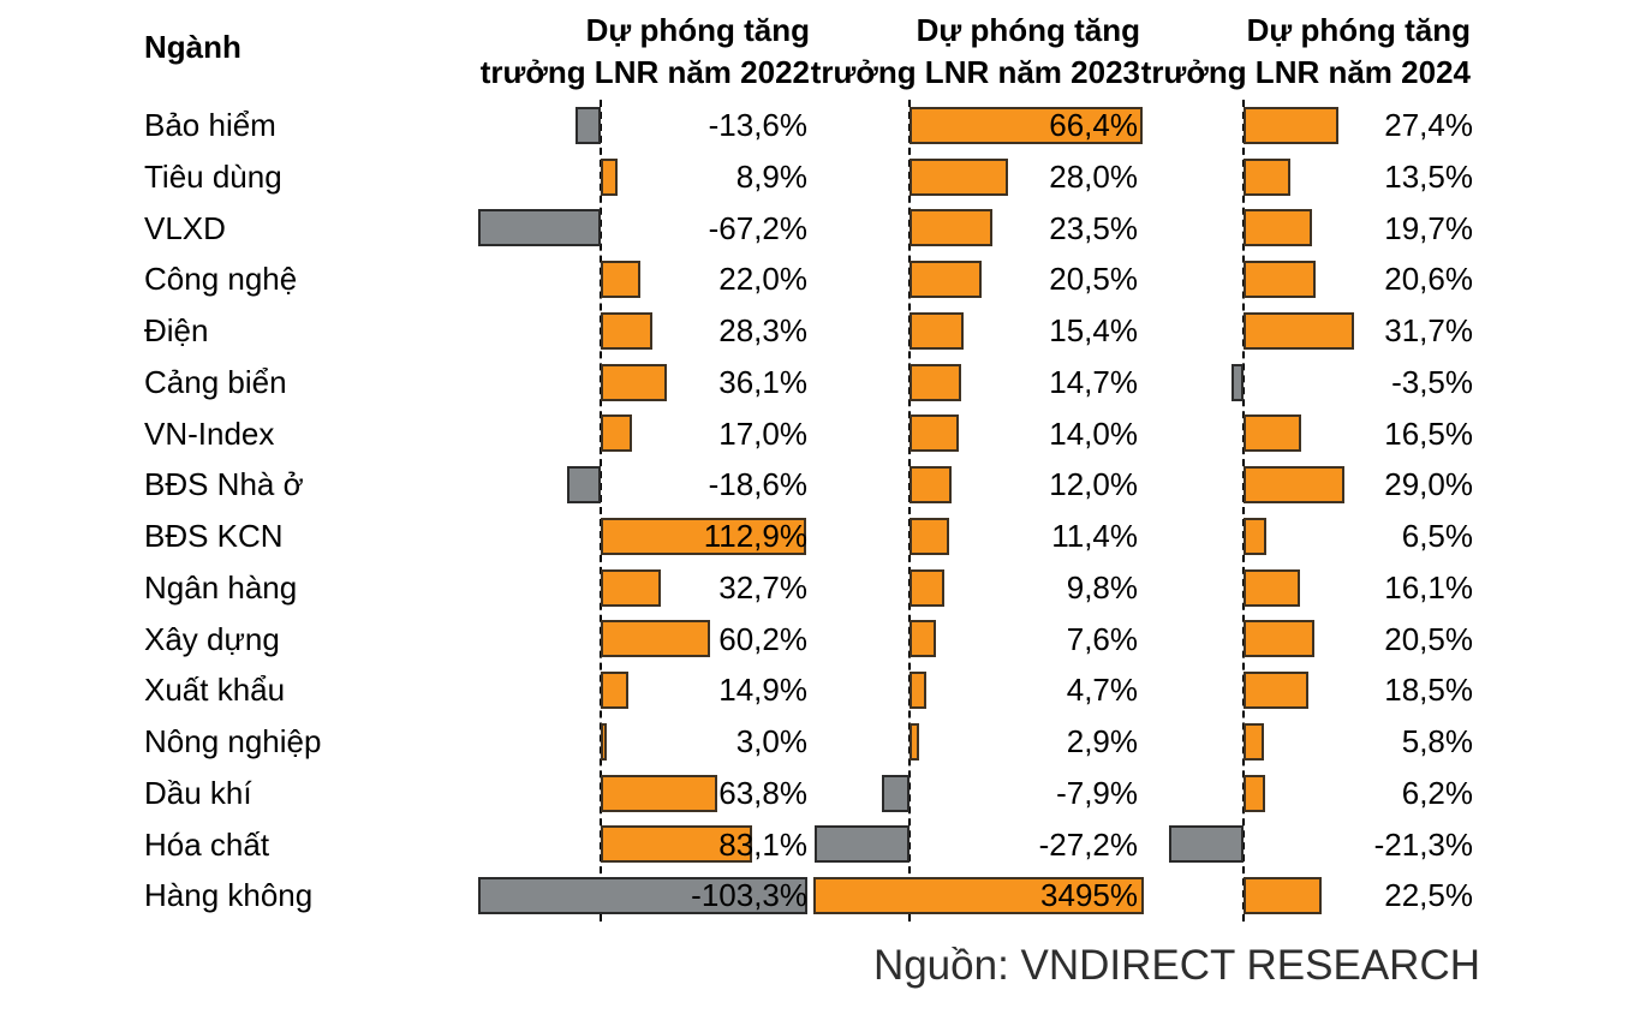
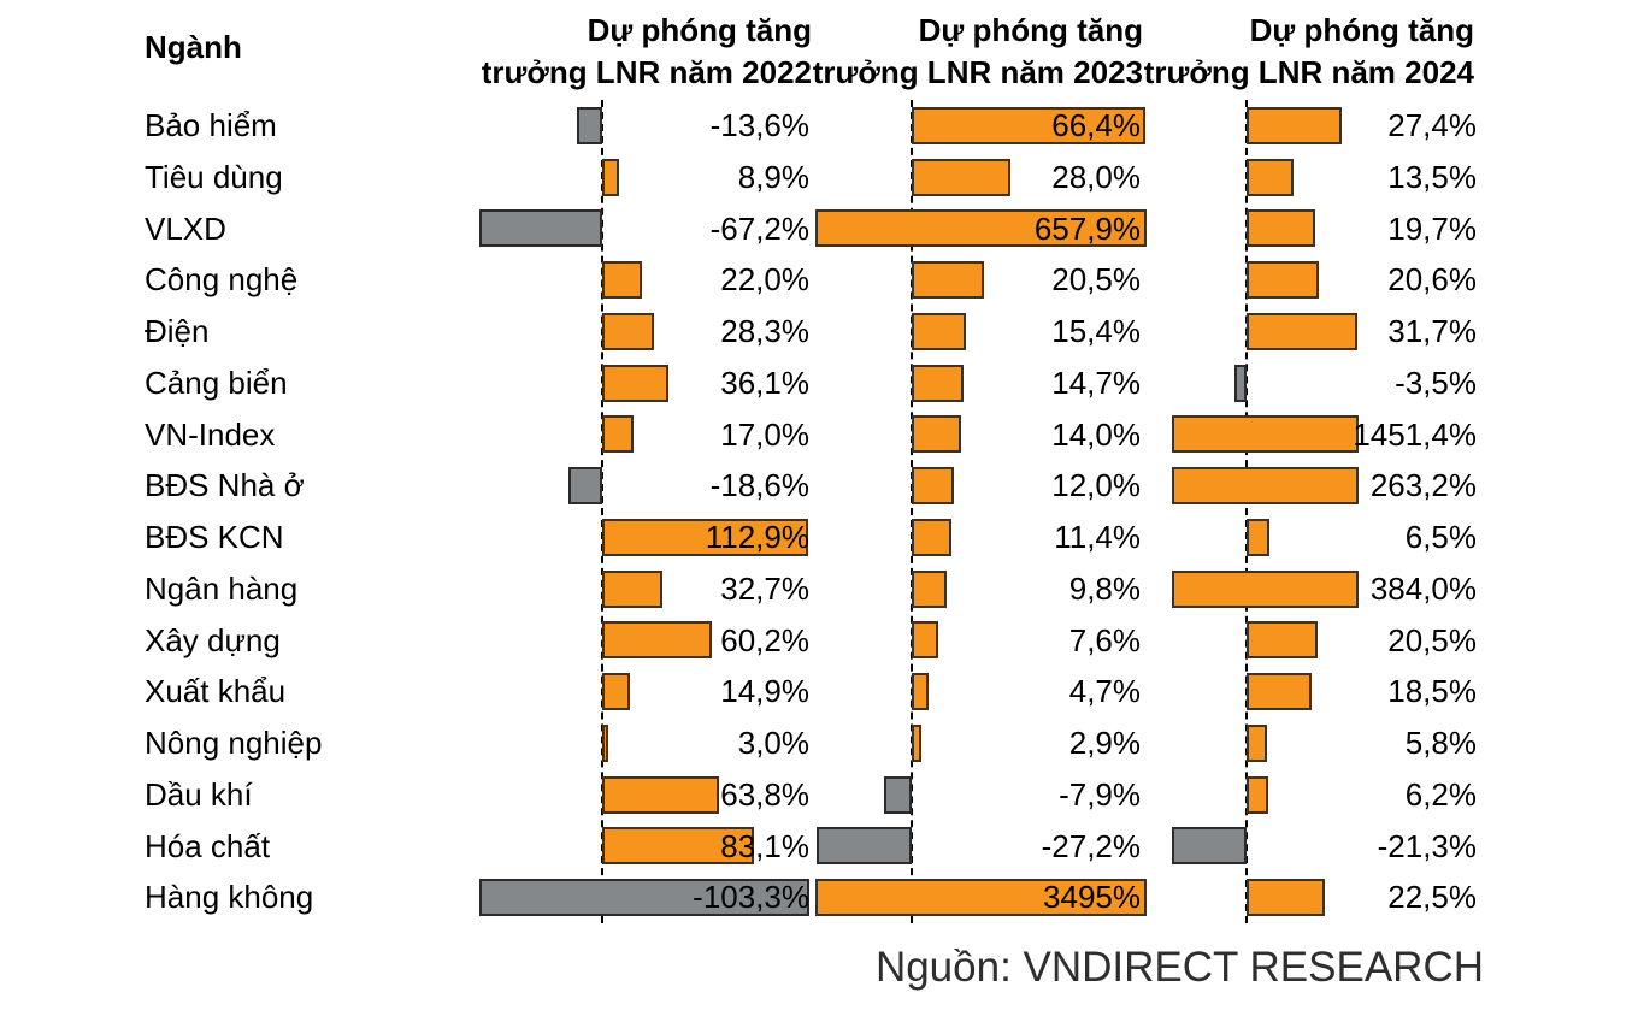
Dự phóng tăng trưởng LNR năm 2023/VLXD: 23,5% -> 657,9%
Dự phóng tăng trưởng LNR năm 2024/VN-Index: 16,5% -> 1451,4%
Dự phóng tăng trưởng LNR năm 2024/BĐS Nhà ở: 29,0% -> 263,2%
Dự phóng tăng trưởng LNR năm 2024/Ngân hàng: 16,1% -> 384,0%
